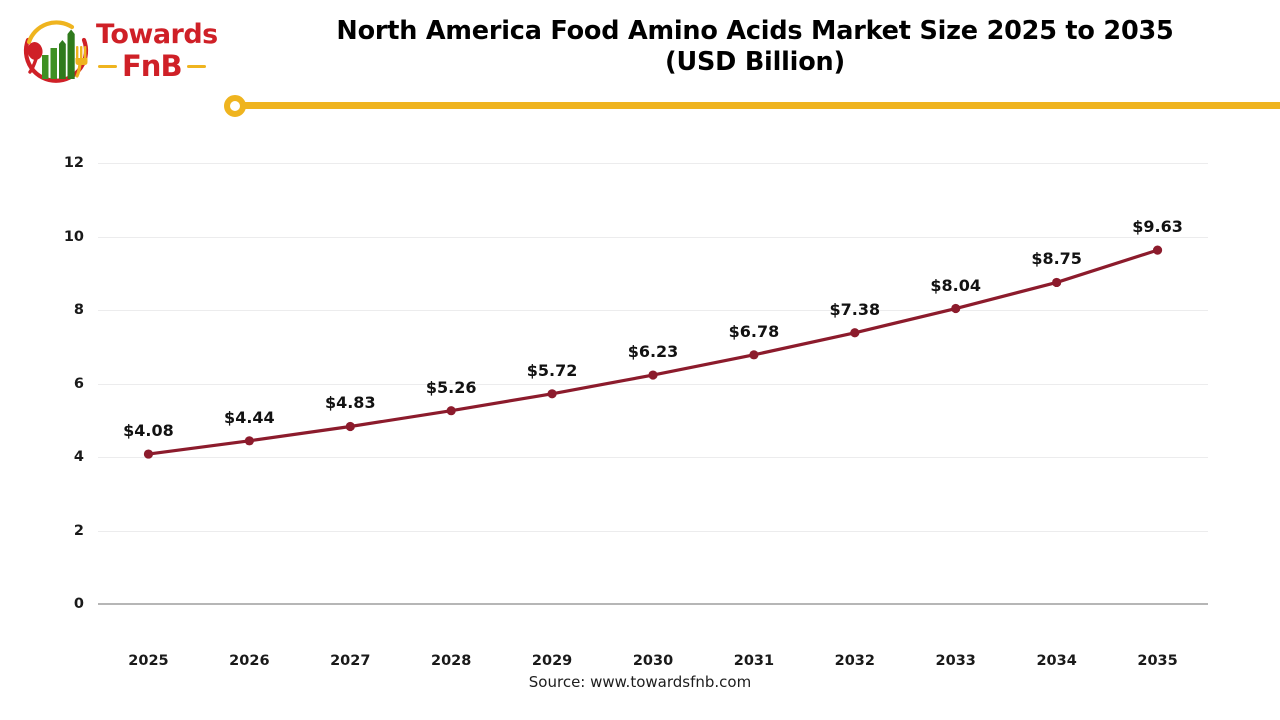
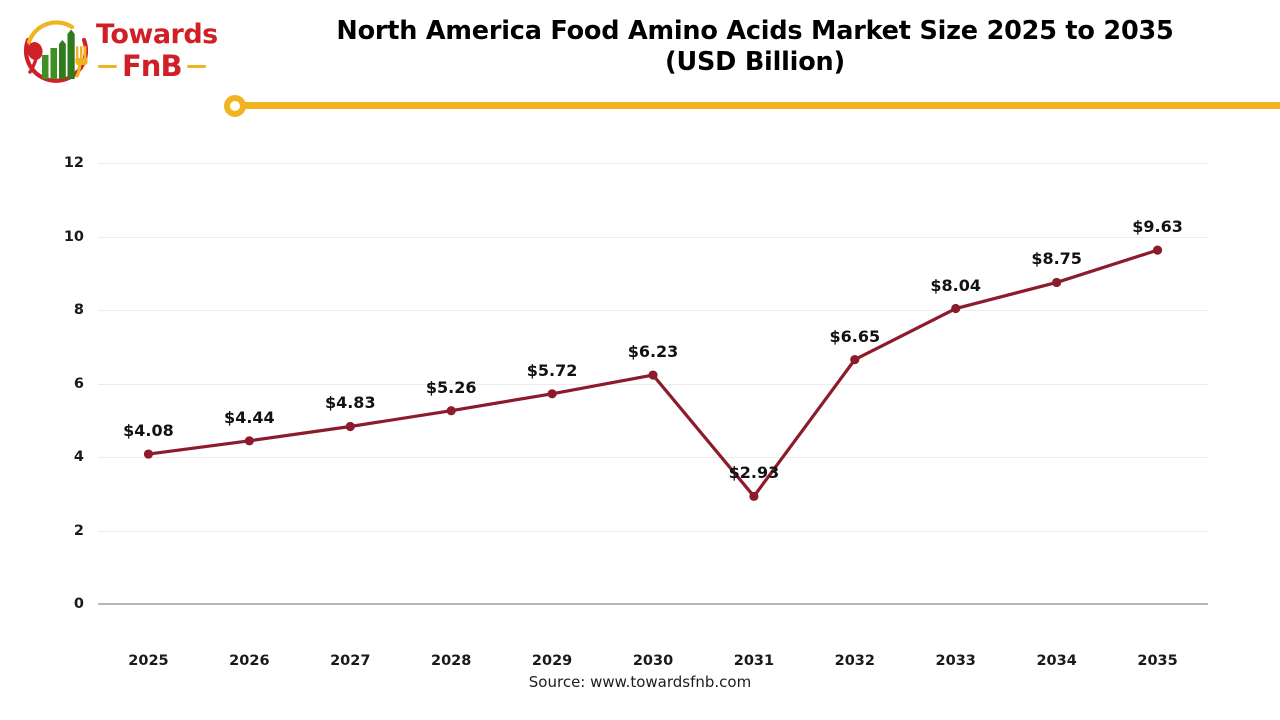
2031: $6.78 -> $2.93
2032: $7.38 -> $6.65
